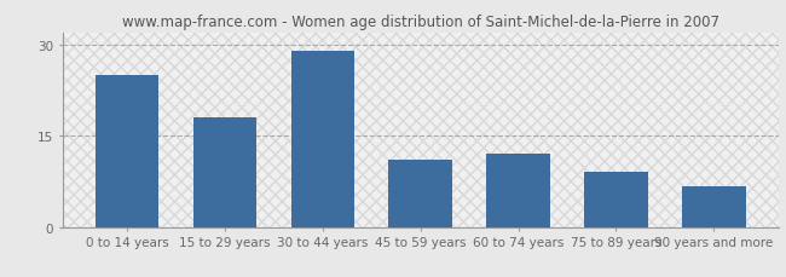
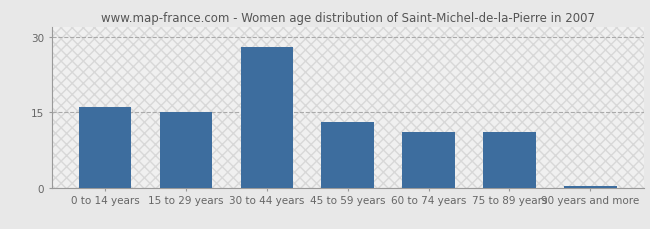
0 to 14 years: 25.0 -> 16.0
15 to 29 years: 18.0 -> 15.0
30 to 44 years: 29.0 -> 28.0
45 to 59 years: 11.0 -> 13.0
60 to 74 years: 12.0 -> 11.0
75 to 89 years: 9.0 -> 11.0
90 years and more: 6.6 -> 0.4
